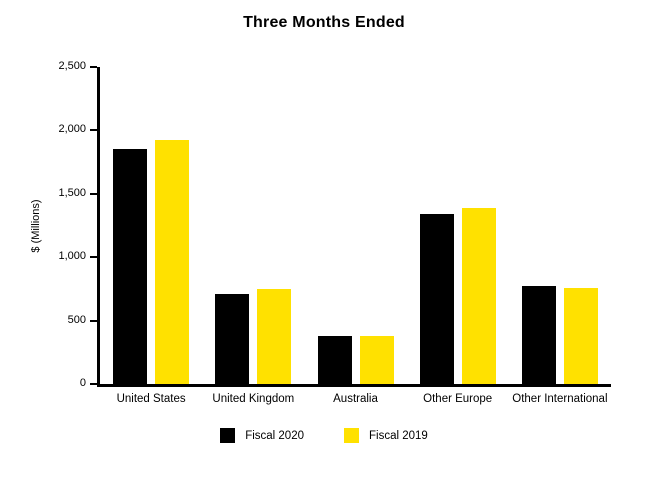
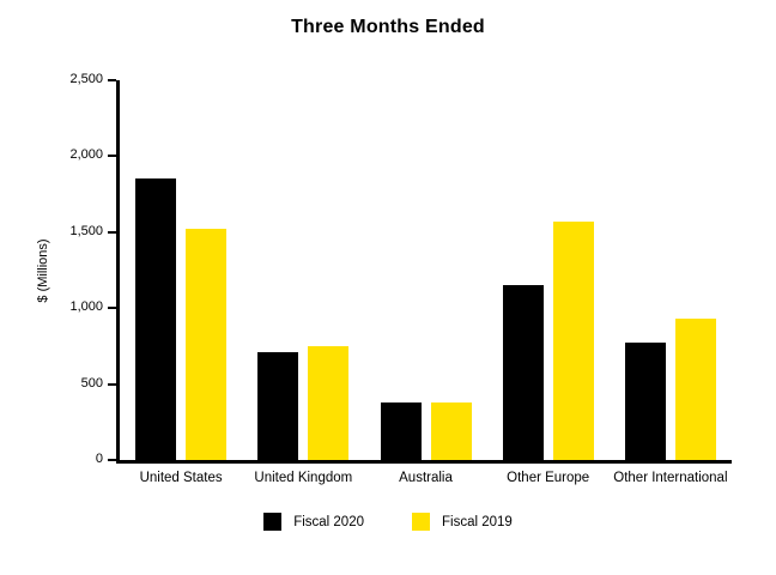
Fiscal 2019/United States: 1920 -> 1520
Fiscal 2020/Other Europe: 1340 -> 1150
Fiscal 2019/Other Europe: 1390 -> 1570
Fiscal 2019/Other International: 760 -> 930
